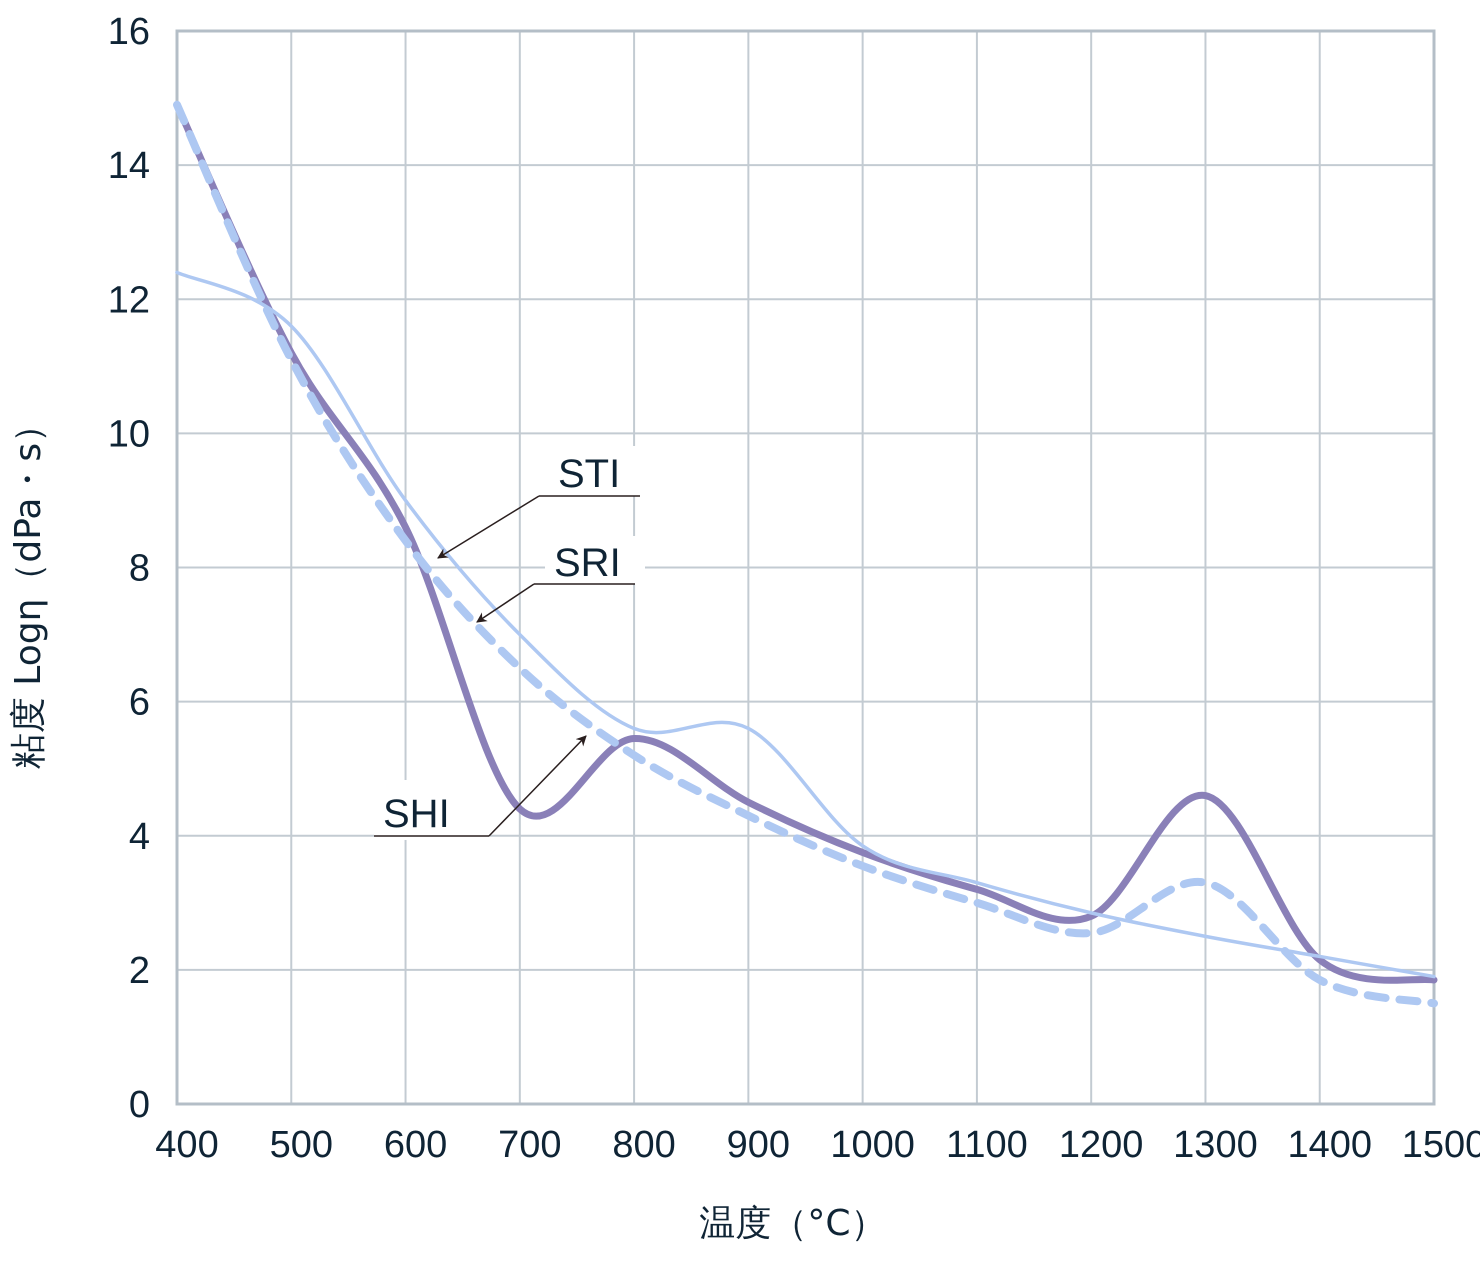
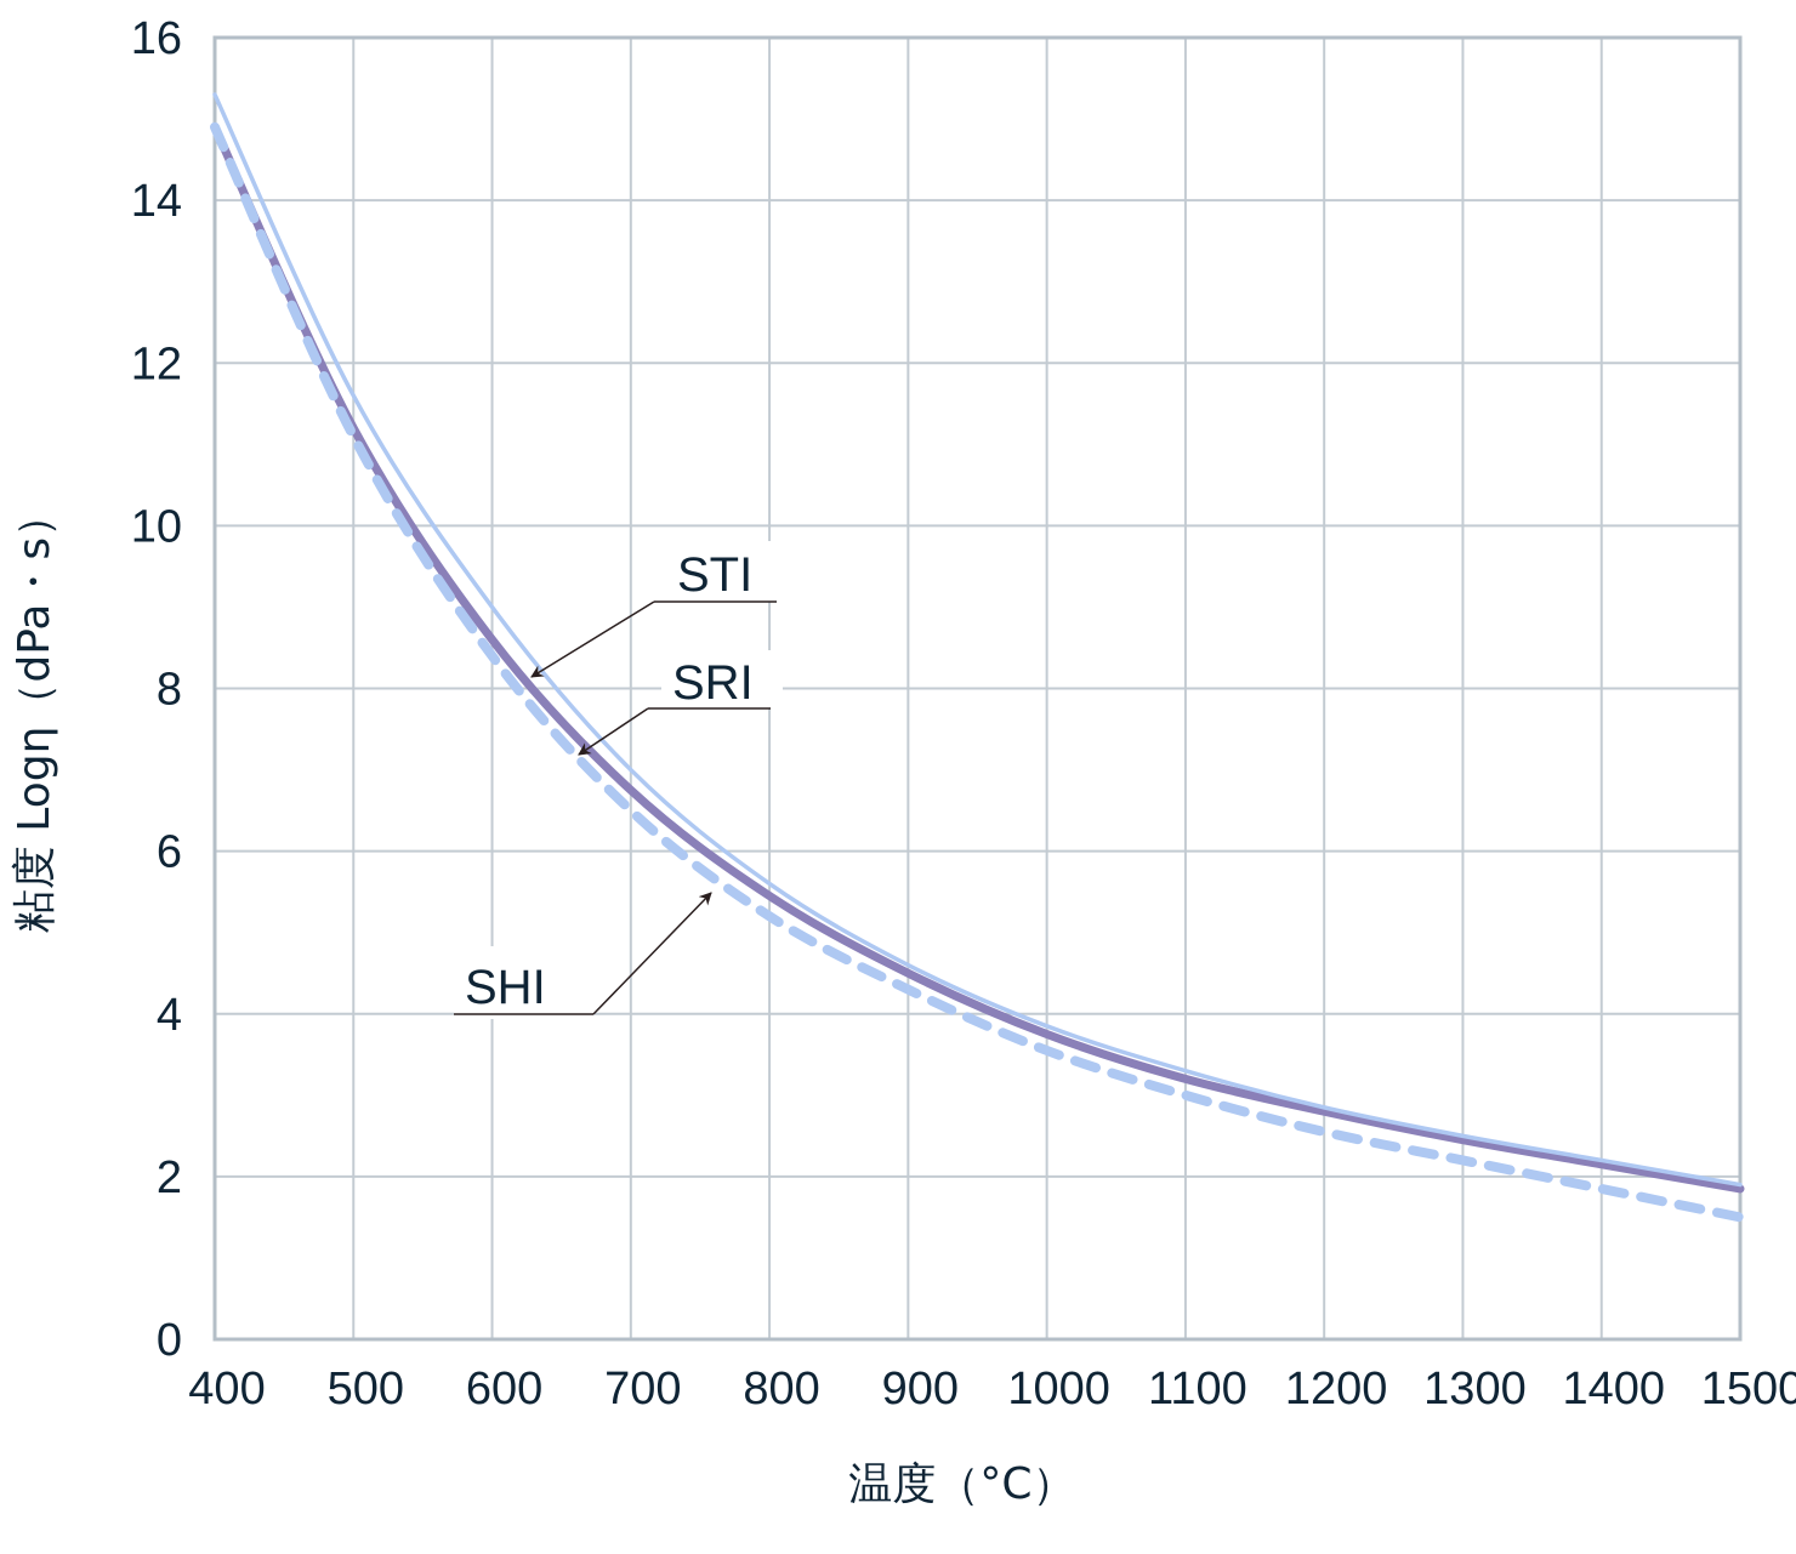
STI/400: 12.4 -> 15.3
SRI/700: 4.4 -> 6.8
STI/900: 5.6 -> 4.6
SRI/1300: 4.6 -> 2.5
SHI/1300: 3.3 -> 2.2
